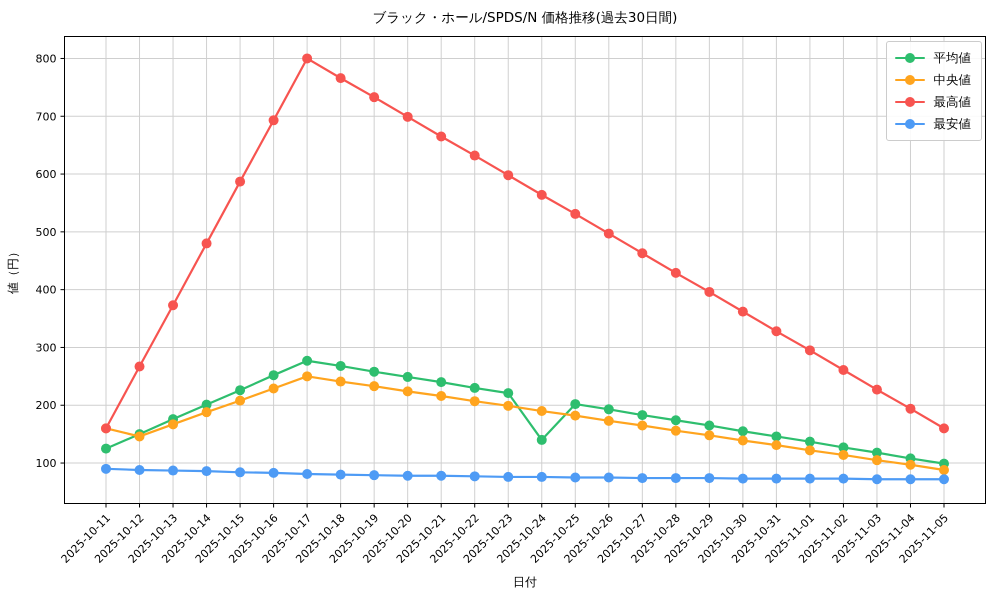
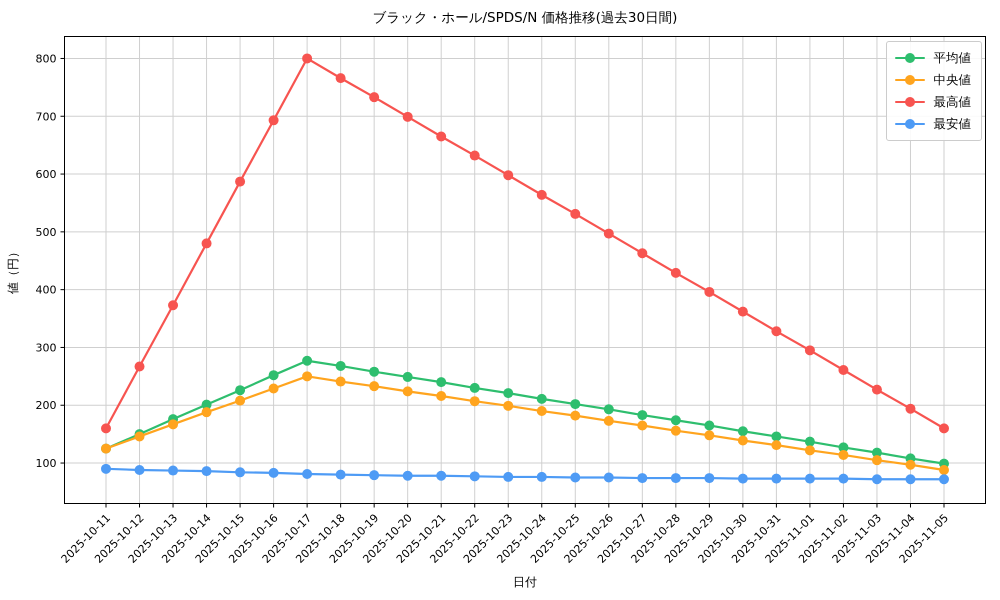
中央値/2025-10-11: 160 -> 120
平均値/2025-10-24: 140 -> 210
